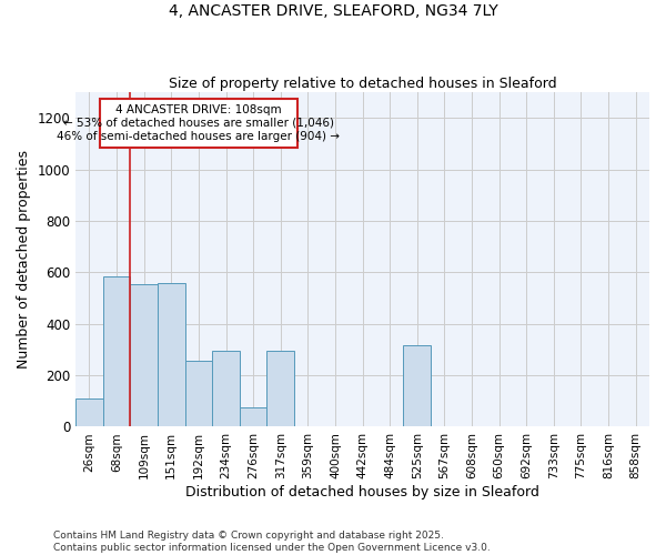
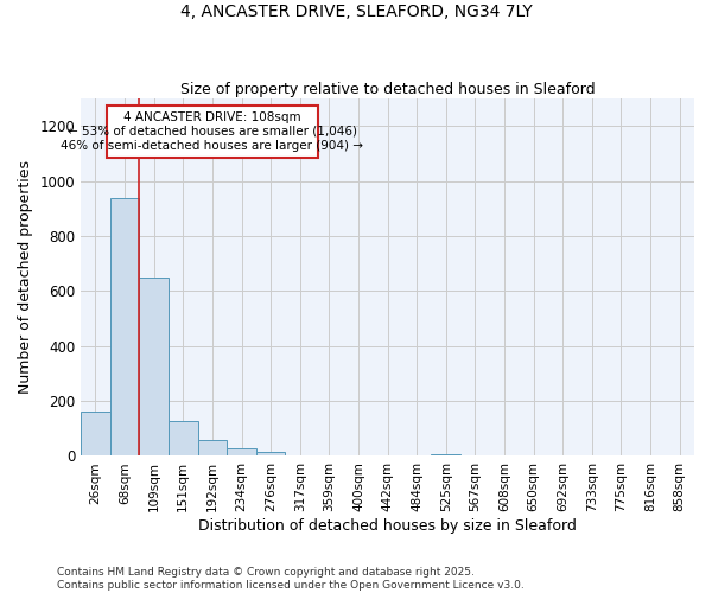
26sqm: 110 -> 160
68sqm: 585 -> 940
109sqm: 555 -> 650
151sqm: 560 -> 125
192sqm: 255 -> 60
234sqm: 295 -> 30
276sqm: 75 -> 15
317sqm: 295 -> 2
525sqm: 315 -> 5
